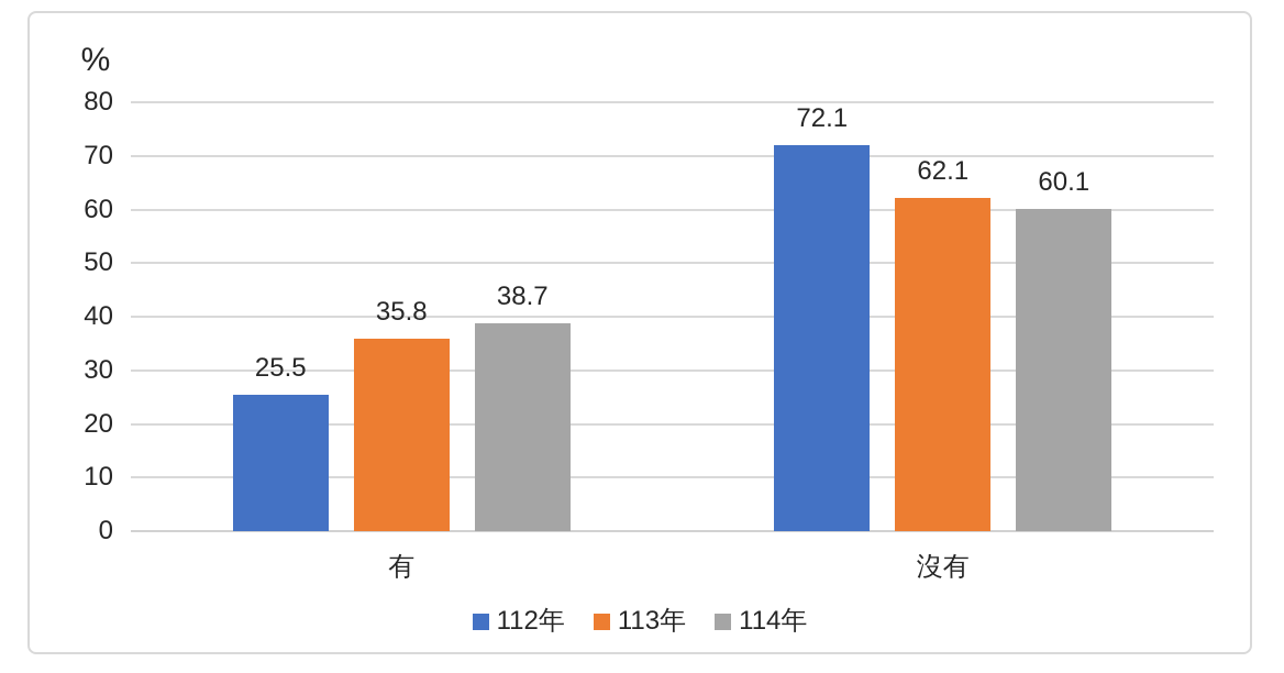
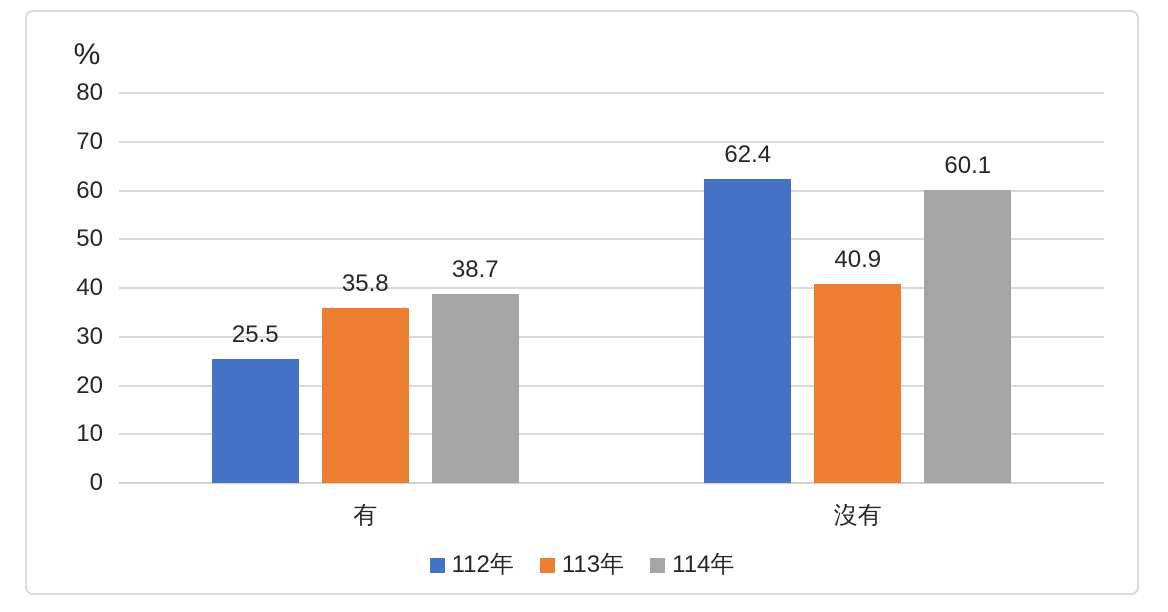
112年/沒有: 72.1 -> 62.4
113年/沒有: 62.1 -> 40.9
